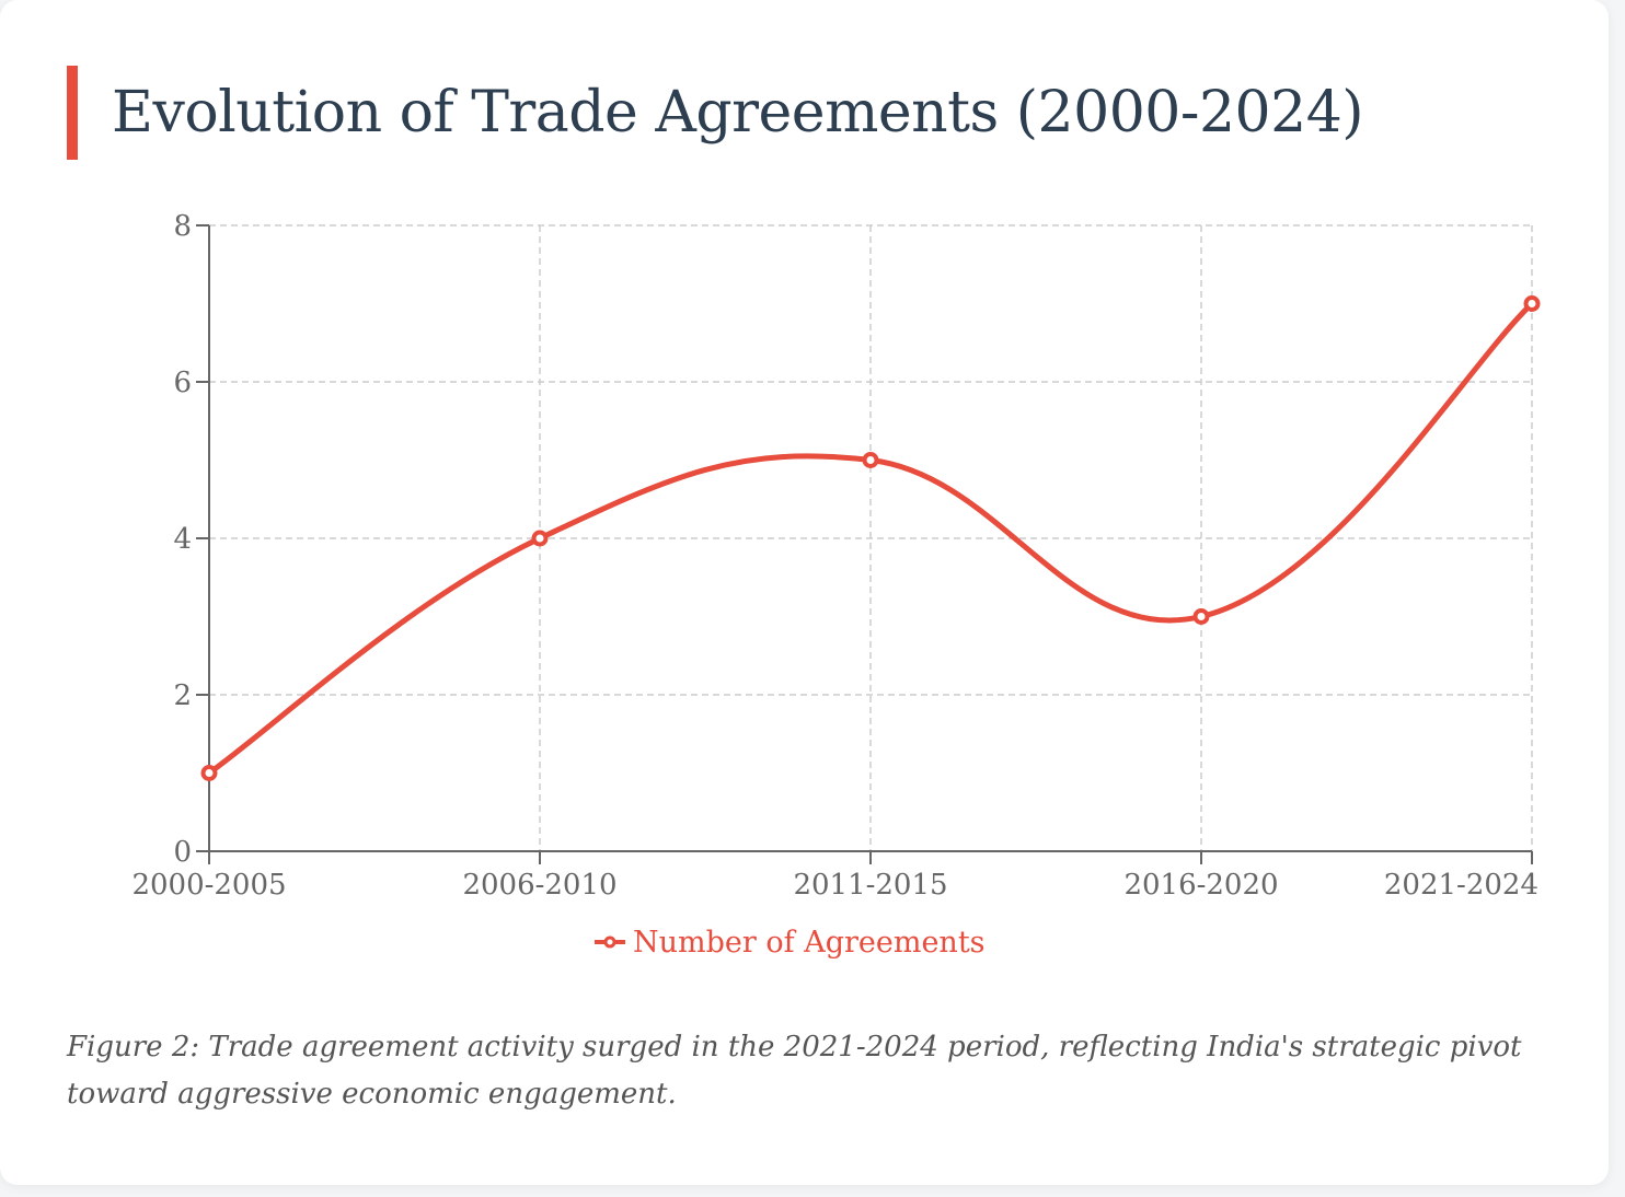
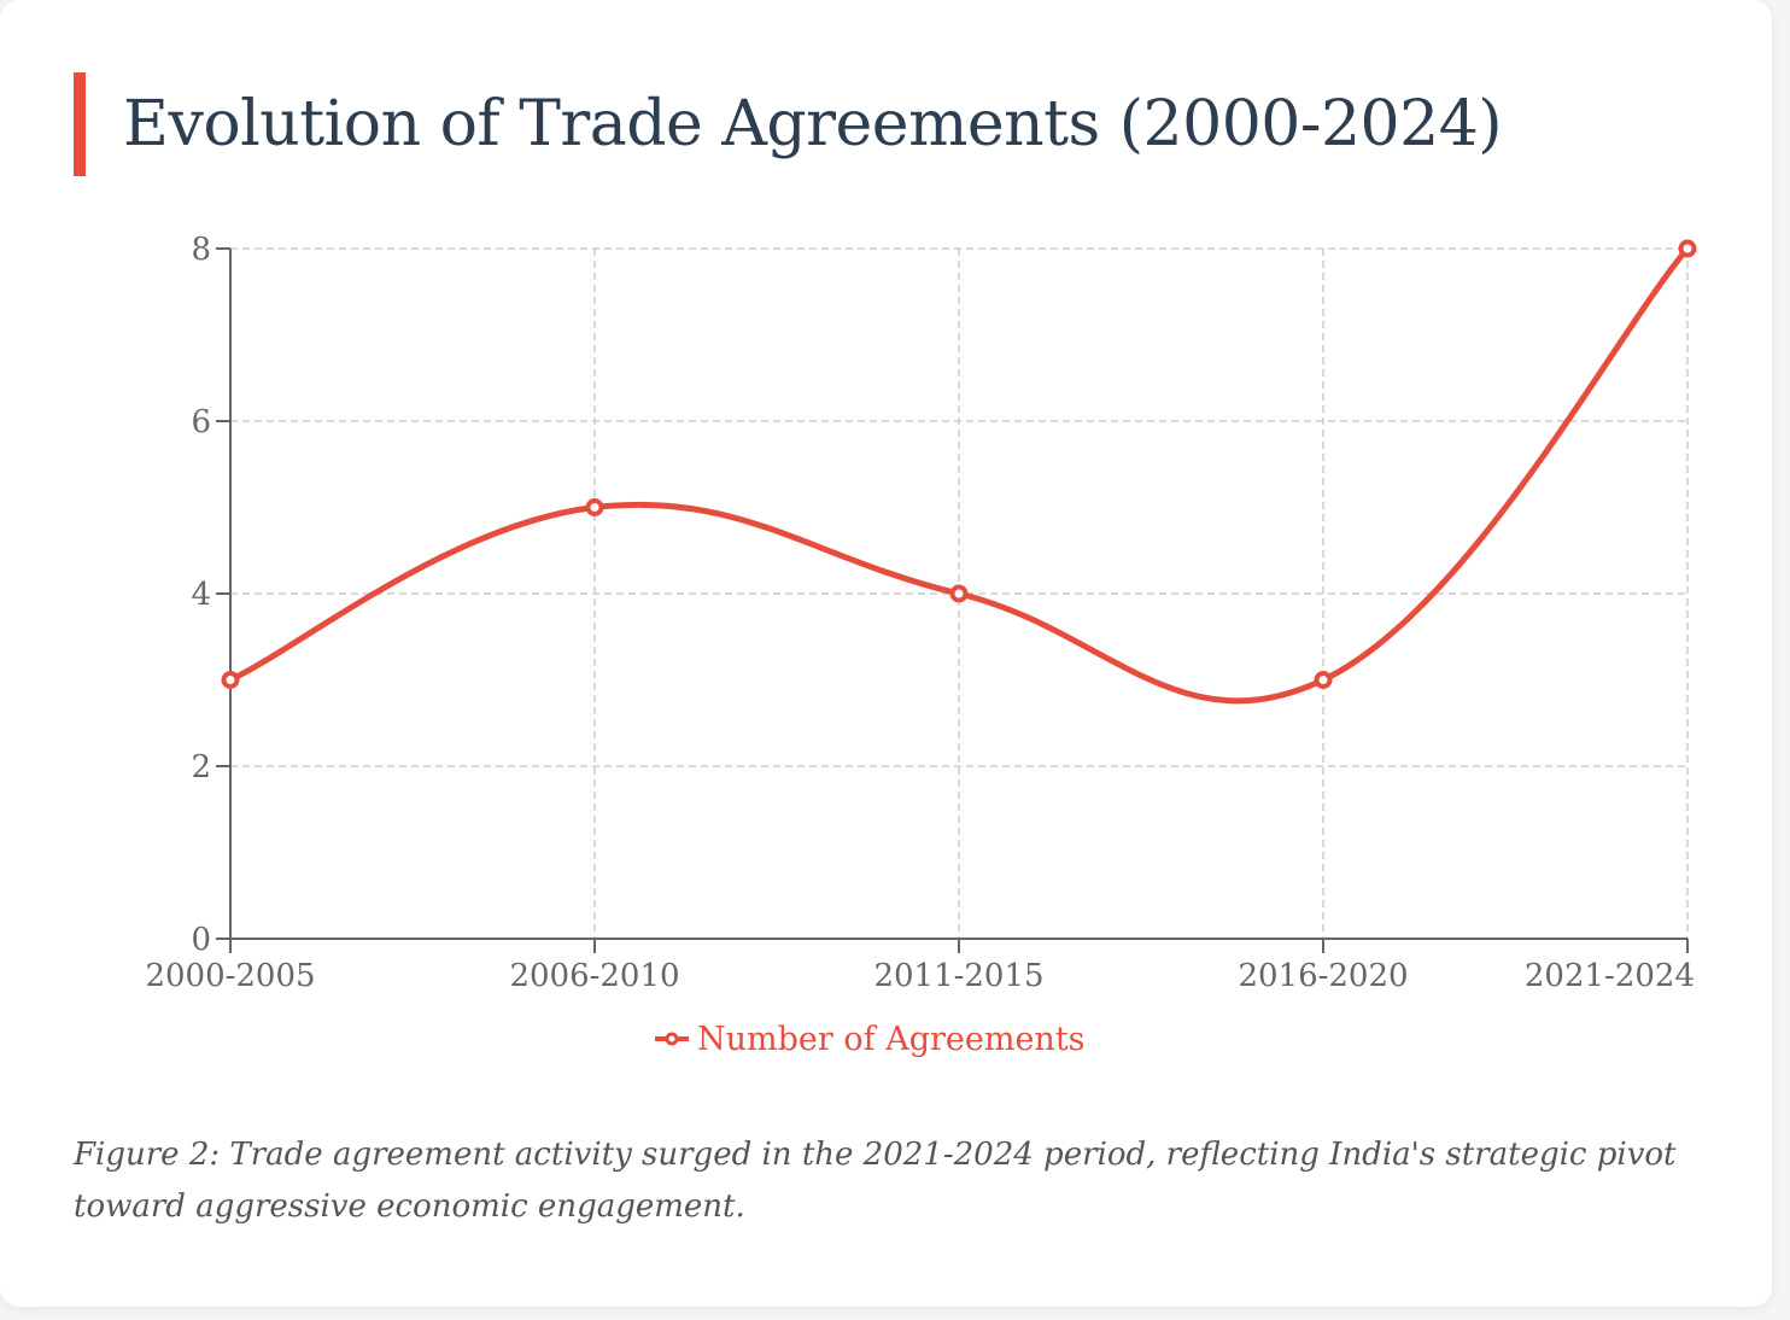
2000-2005: 1 -> 3
2006-2010: 4 -> 5
2011-2015: 5 -> 4
2021-2024: 7 -> 8
